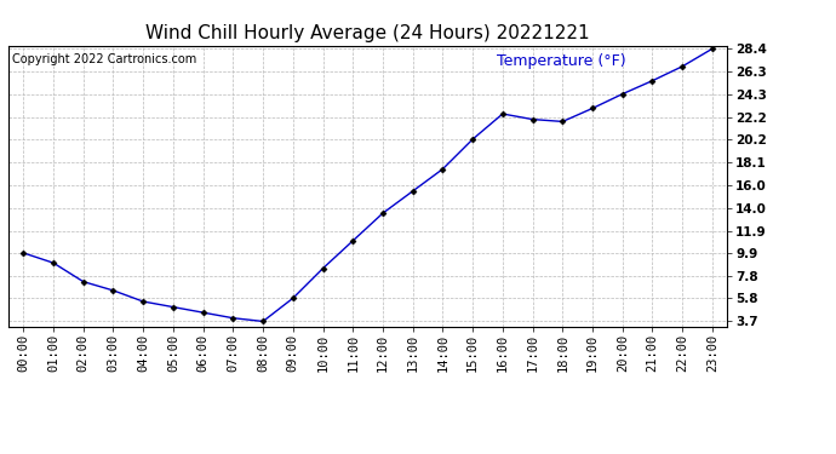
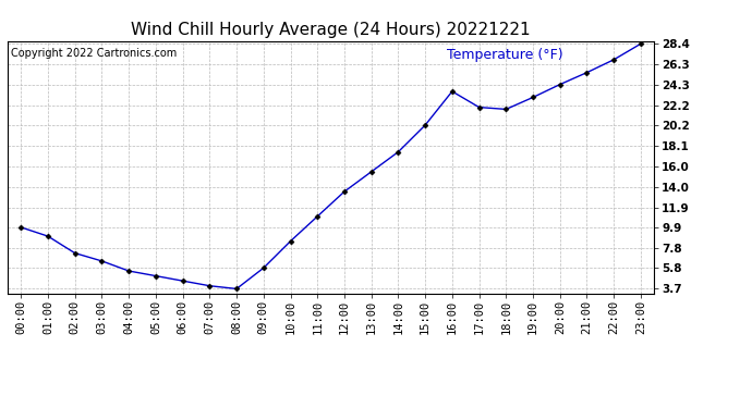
16:00: 22.5 -> 23.6
